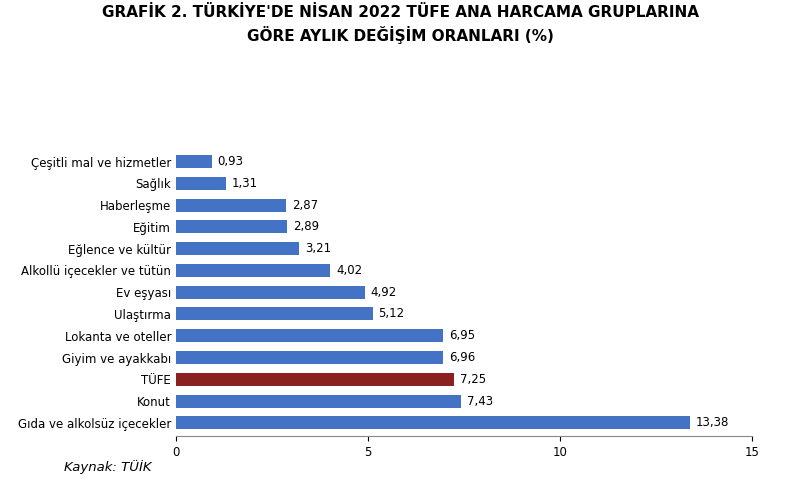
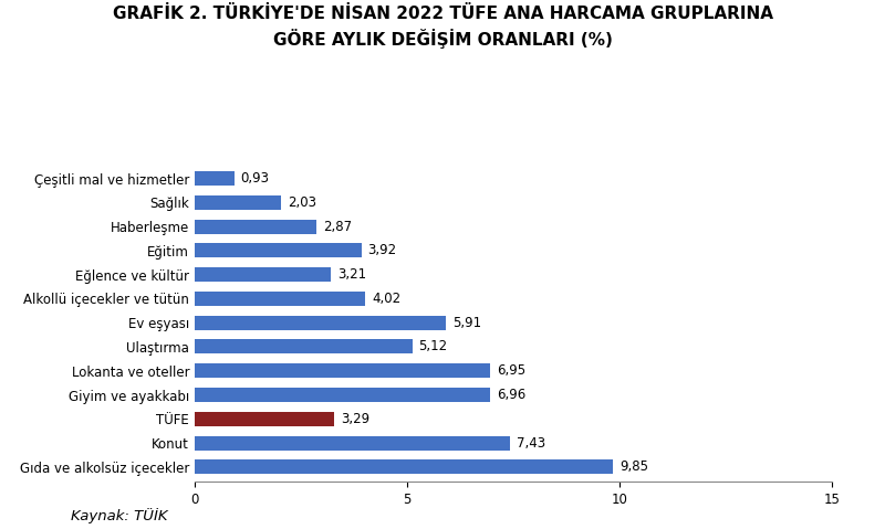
Sağlık: 1,31 -> 2,03
Eğitim: 2,89 -> 3,92
Ev eşyası: 4,92 -> 5,91
TÜFE: 7,25 -> 3,29
Gıda ve alkolsüz içecekler: 13,38 -> 9,85
